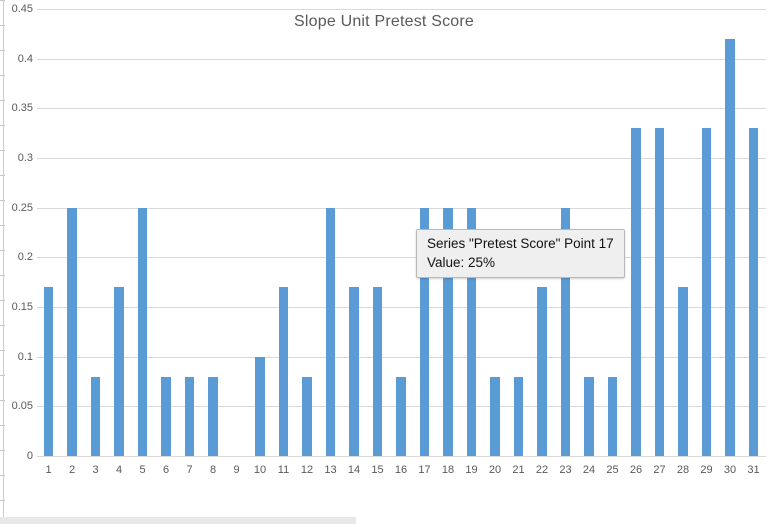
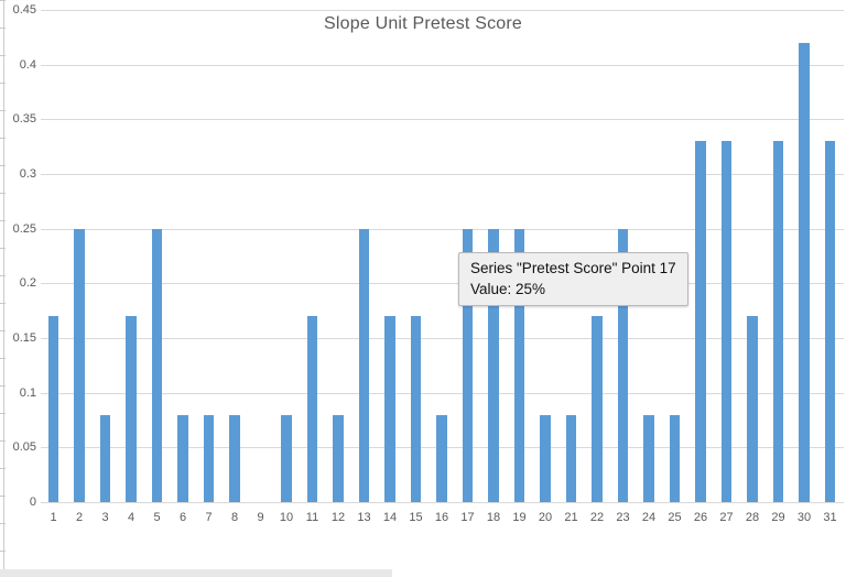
10: 0.10 -> 0.08
